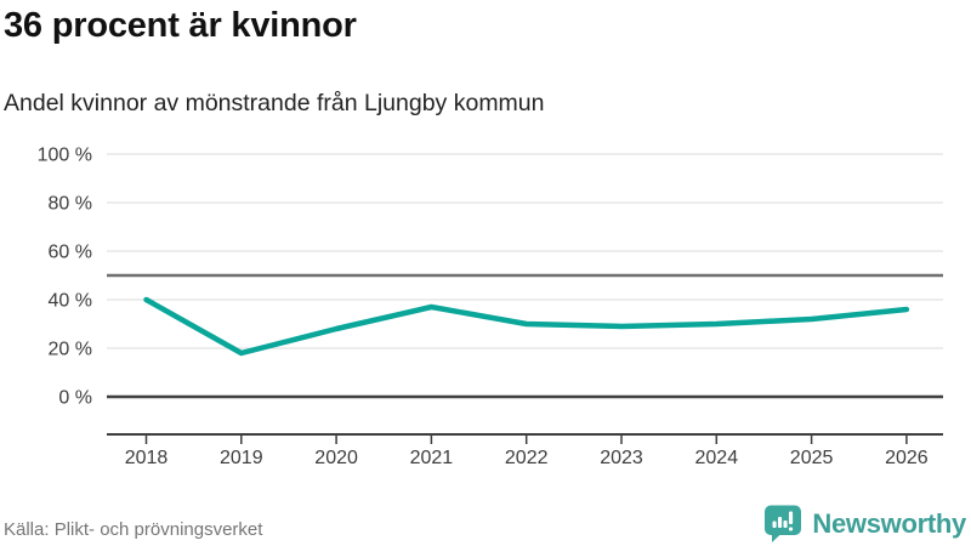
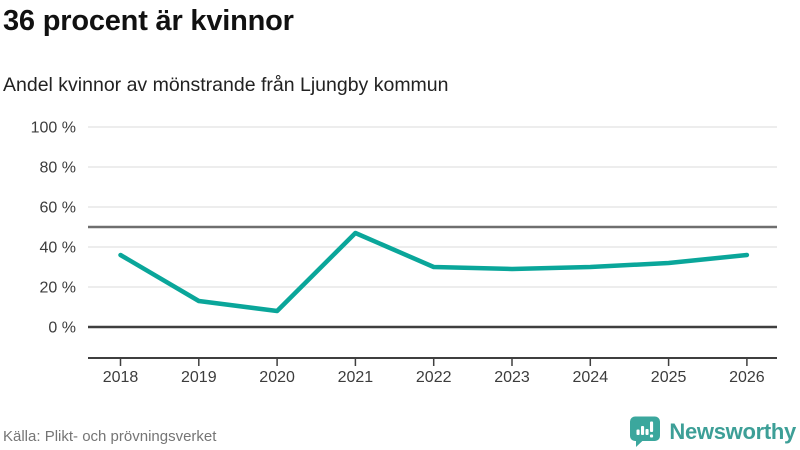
2018: 40% -> 36%
2019: 18% -> 13%
2020: 28% -> 8%
2021: 37% -> 47%
